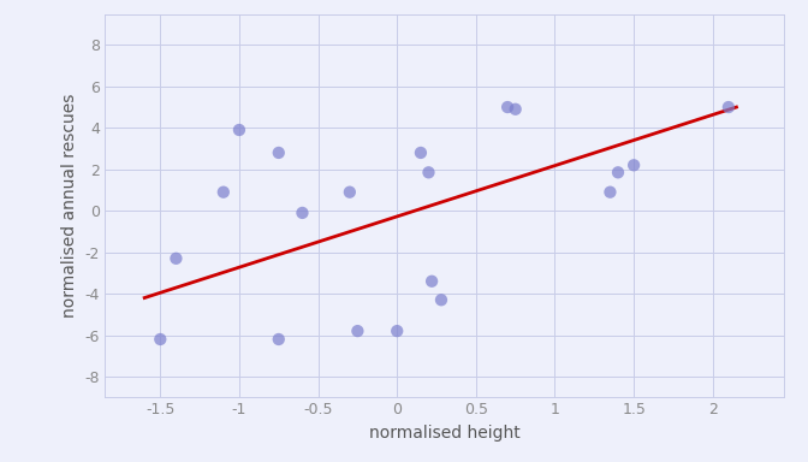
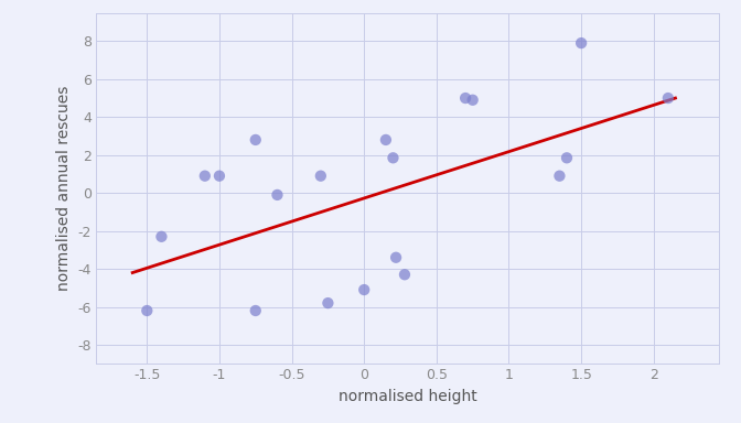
-1: 3.9 -> 0.9
0: -5.8 -> -5.1
1.5: 2.2 -> 7.9
